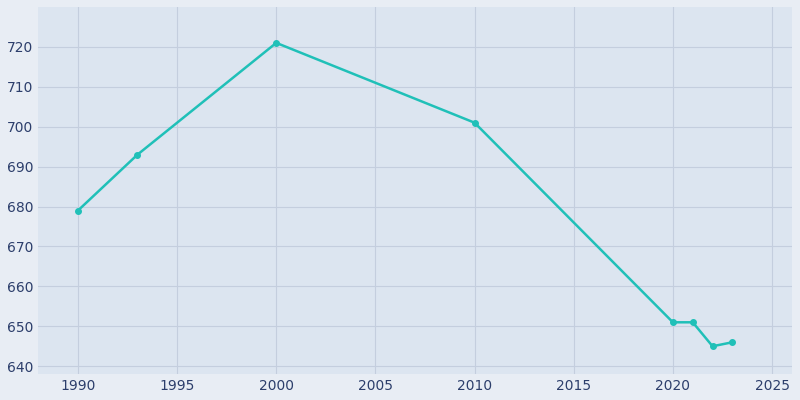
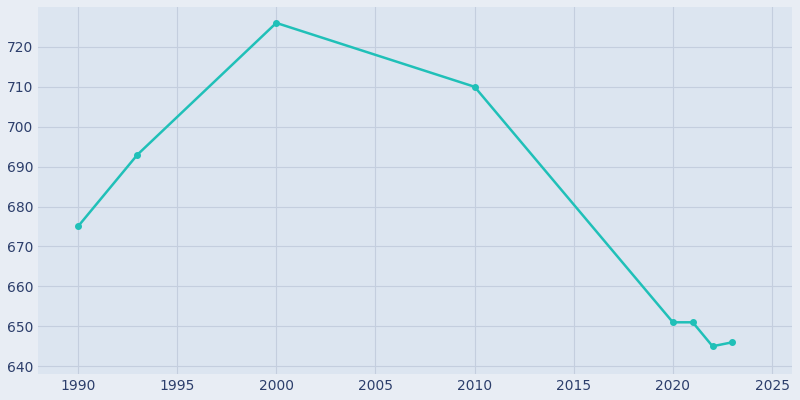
1990: 679 -> 675
2000: 721 -> 726
2010: 701 -> 710
